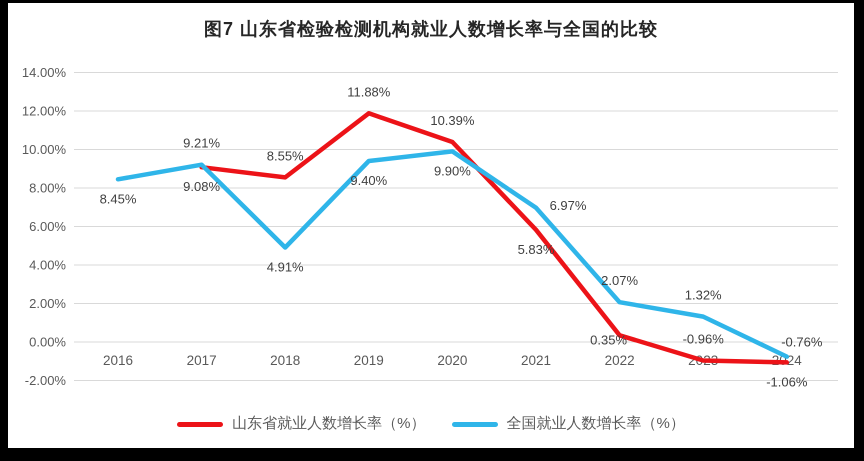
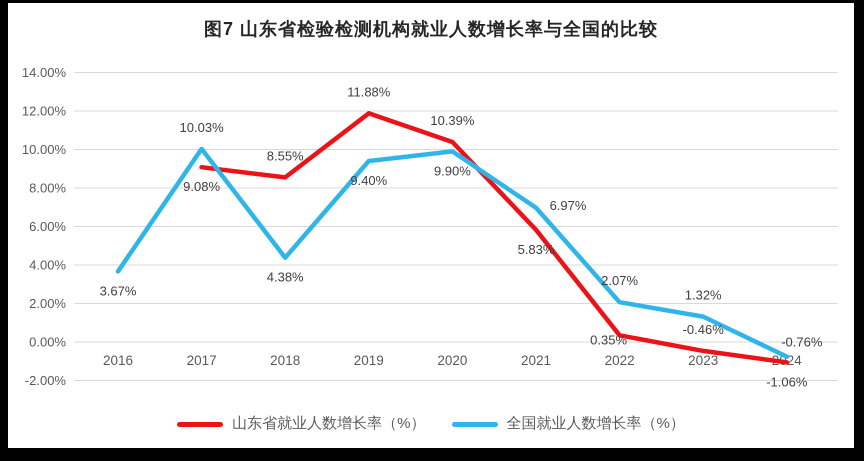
全国就业人数增长率（%）/2016: 8.45% -> 3.67%
全国就业人数增长率（%）/2017: 9.21% -> 10.03%
全国就业人数增长率（%）/2018: 4.91% -> 4.38%
山东省就业人数增长率（%）/2023: -0.96% -> -0.46%
